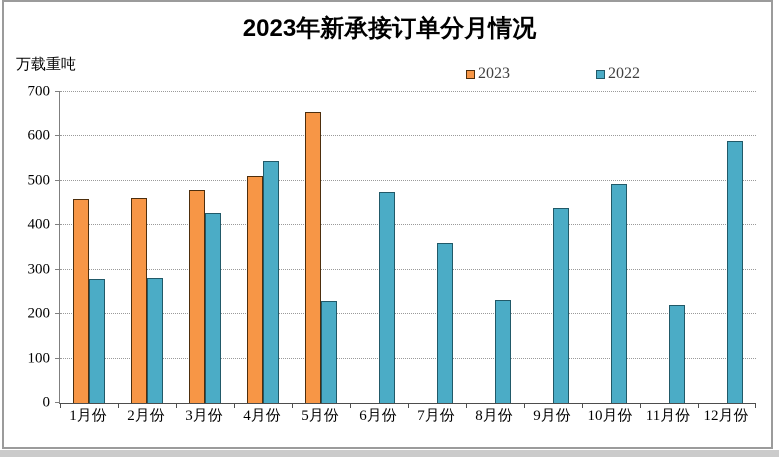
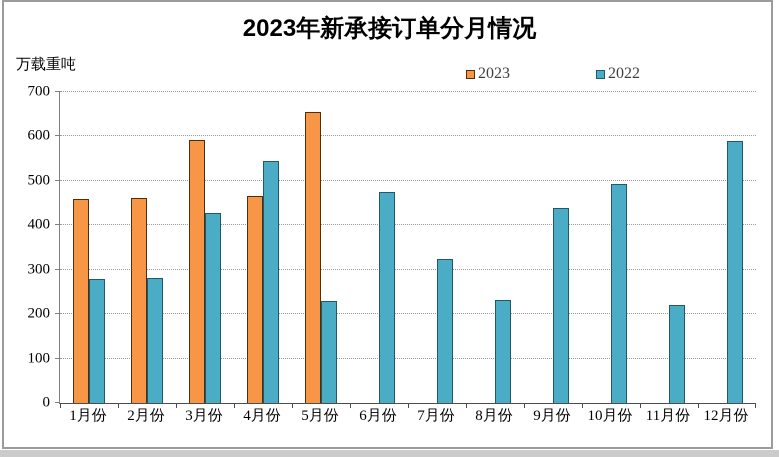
2023/3月份: 480 -> 590
2023/4月份: 510 -> 470
2022/7月份: 360 -> 320
